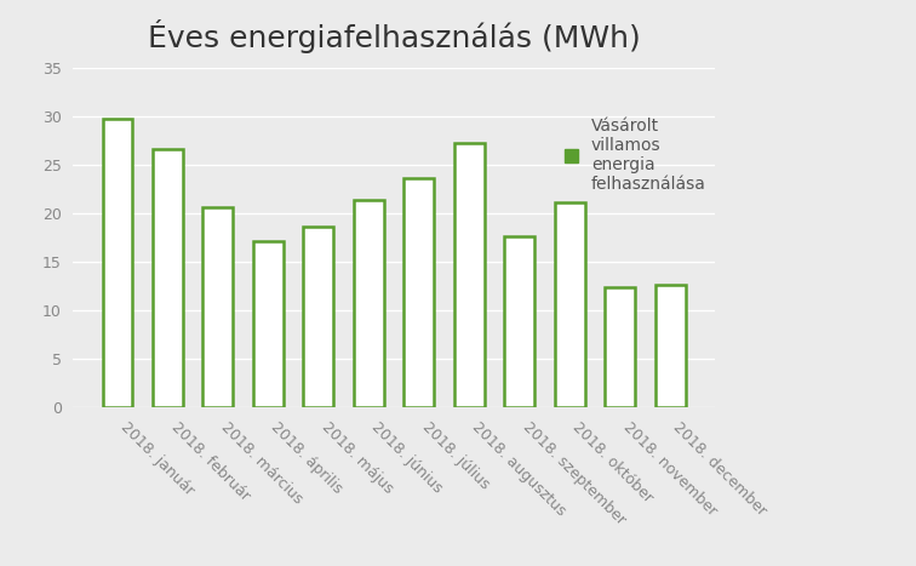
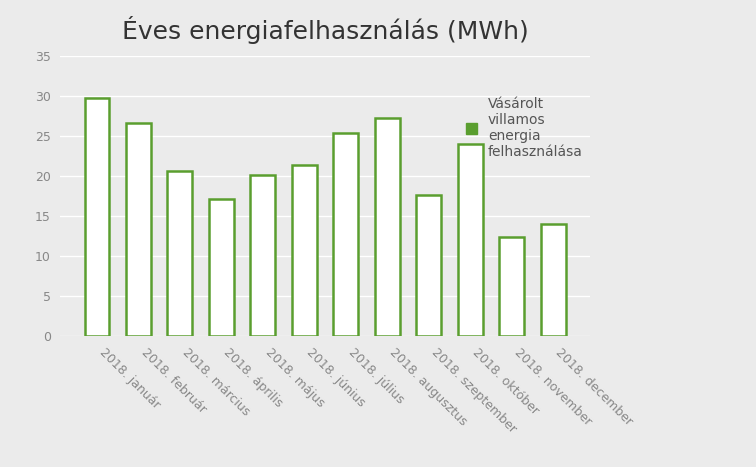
2018. május: 18.6 -> 20.2
2018. július: 23.6 -> 25.4
2018. október: 21.1 -> 24.0
2018. december: 12.6 -> 14.0
